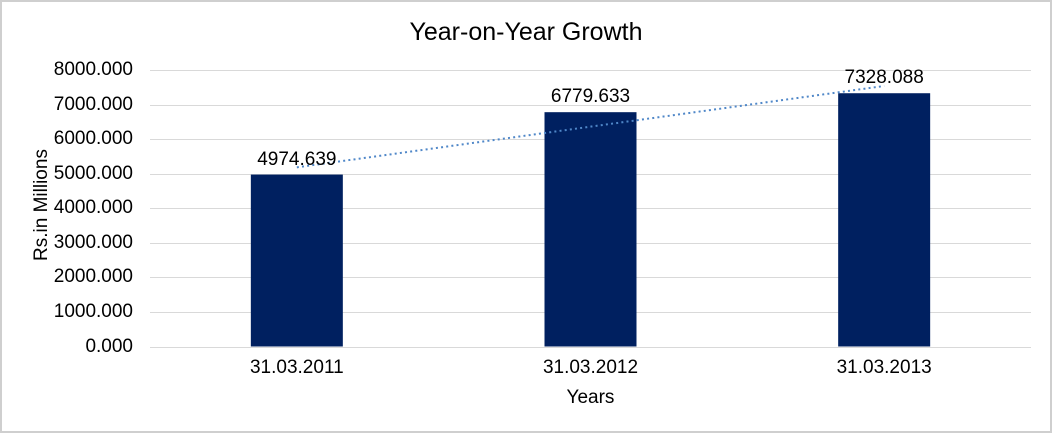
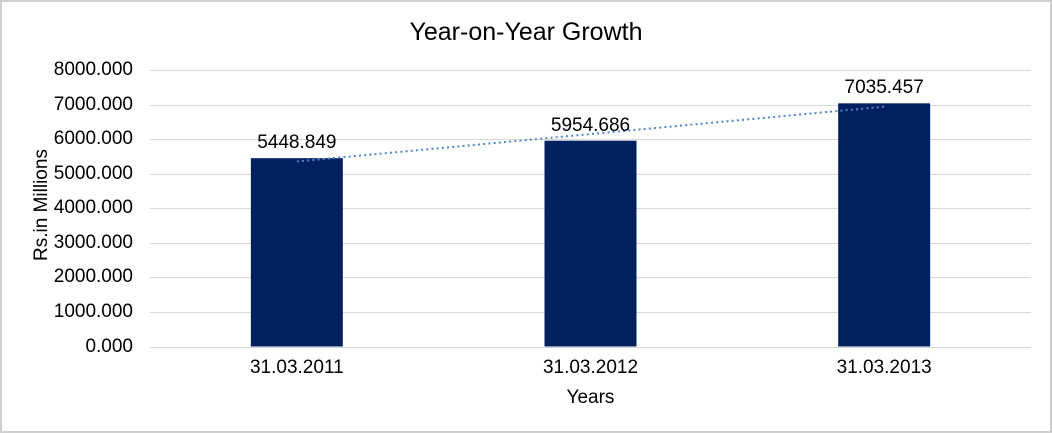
31.03.2011: 4974.639 -> 5448.849
31.03.2012: 6779.633 -> 5954.686
31.03.2013: 7328.088 -> 7035.457
